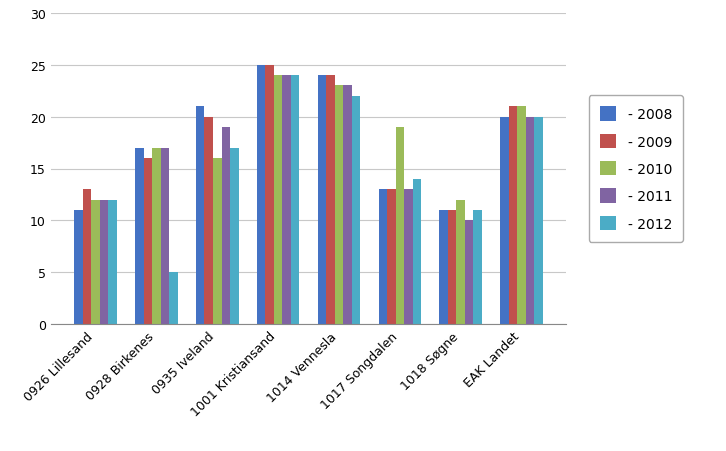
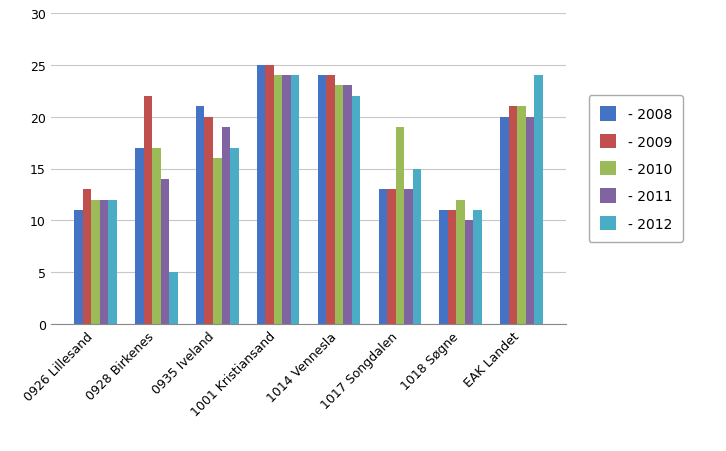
- 2009/0928 Birkenes: 16 -> 22
- 2011/0928 Birkenes: 17 -> 14
- 2012/1017 Songdalen: 14 -> 15
- 2012/EAK Landet: 20 -> 24
